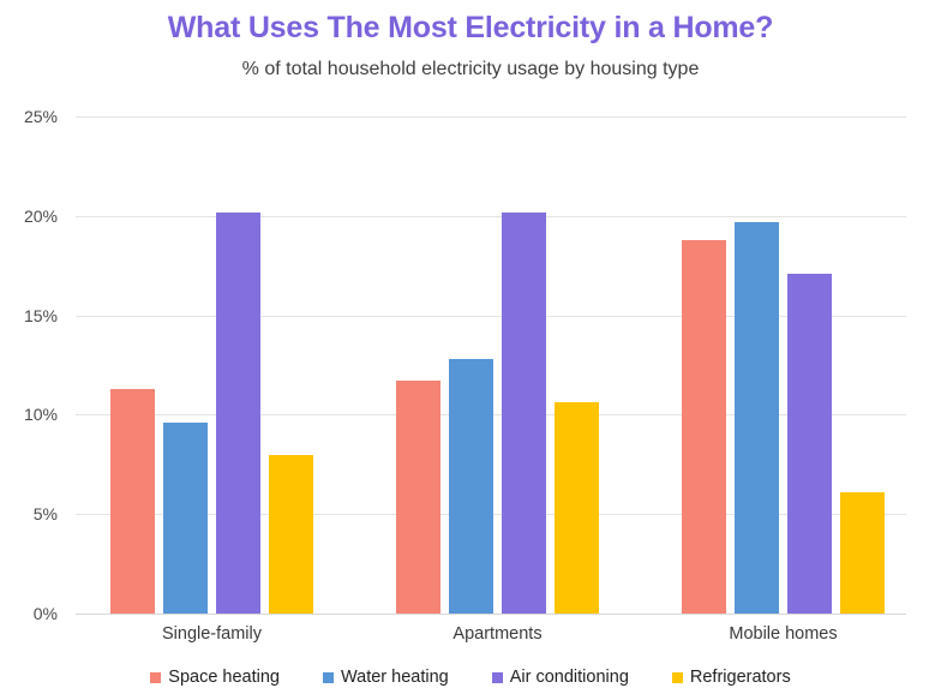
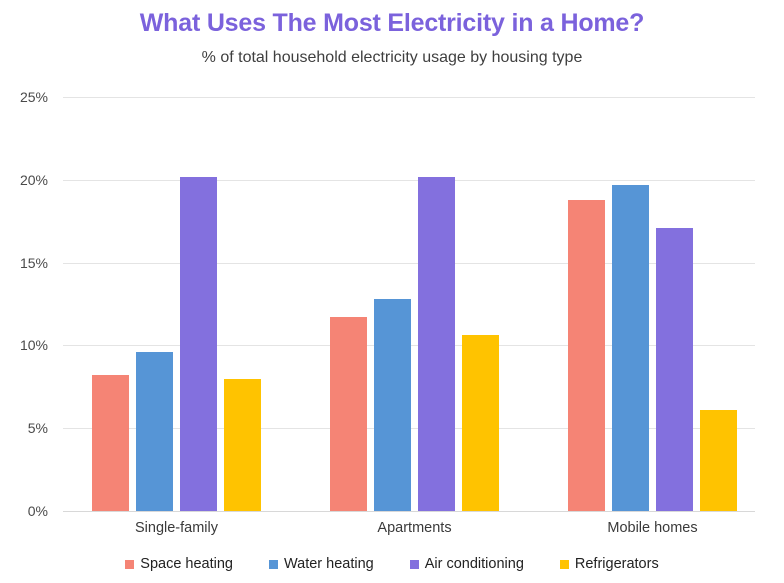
Space heating/Single-family: 11.3% -> 8.2%
